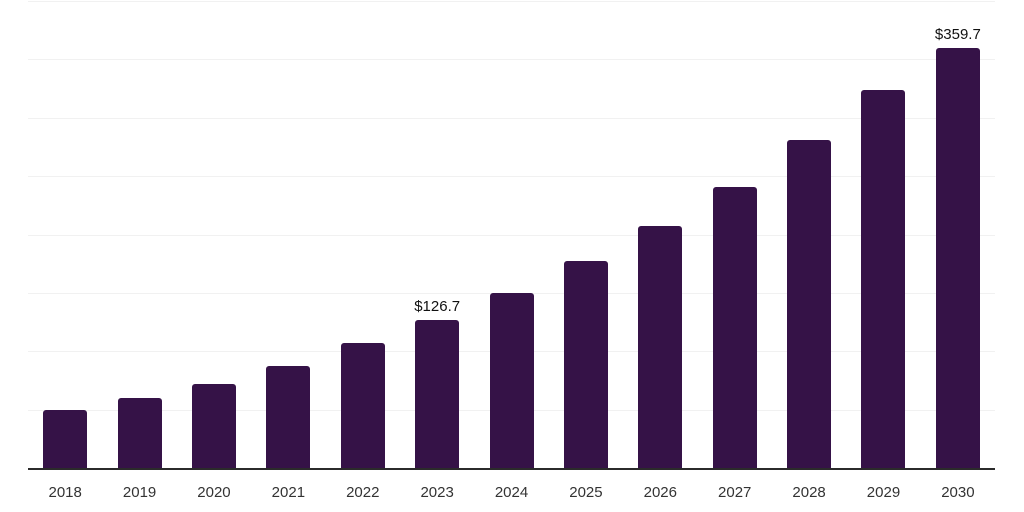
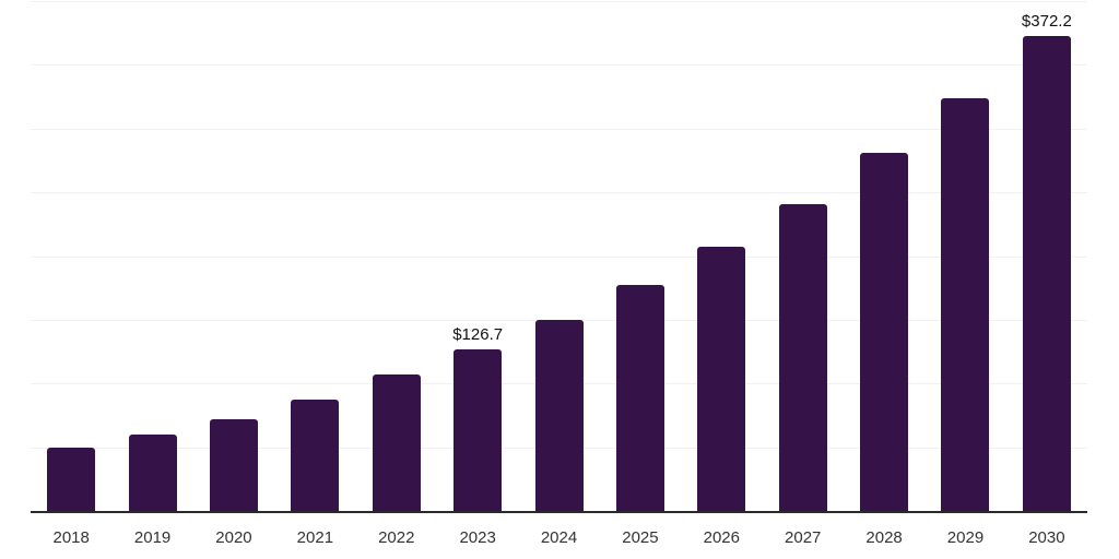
2030: $359.7 -> $372.2
